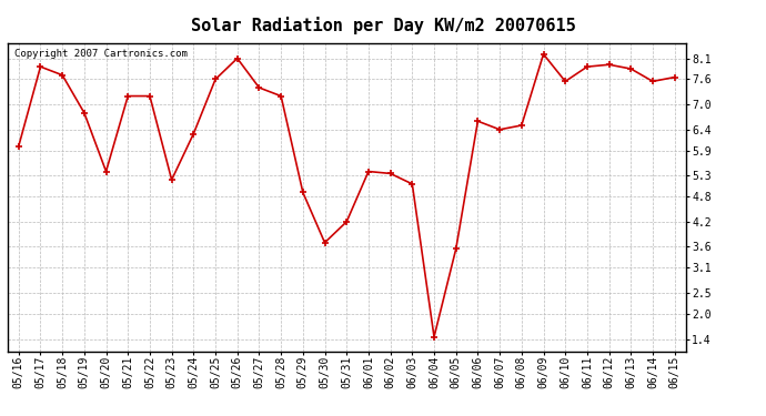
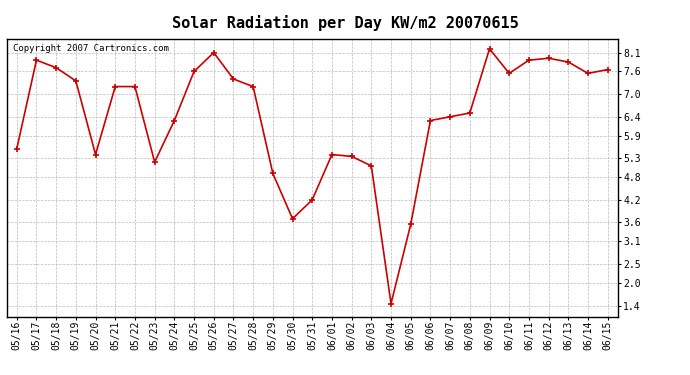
05/16: 6.00 -> 5.55
05/19: 6.80 -> 7.35
06/06: 6.60 -> 6.30
